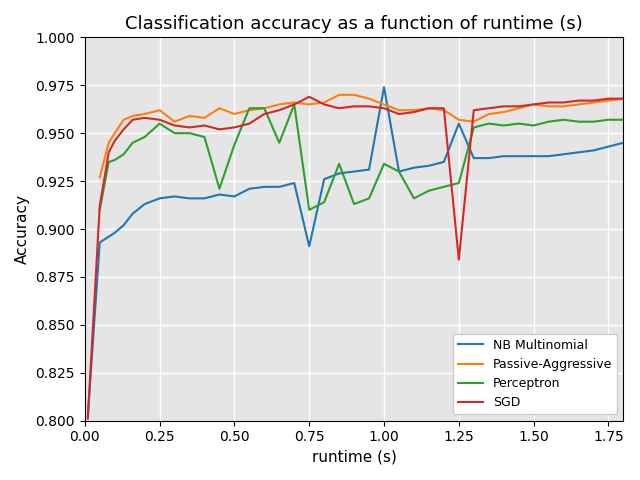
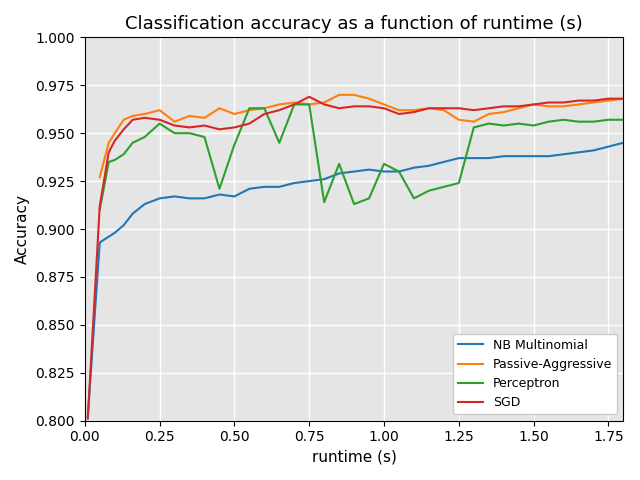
NB Multinomial/0.75: 0.891 -> 0.925
Perceptron/0.75: 0.910 -> 0.965
NB Multinomial/1.00: 0.974 -> 0.930
NB Multinomial/1.25: 0.955 -> 0.937
SGD/1.25: 0.884 -> 0.963
